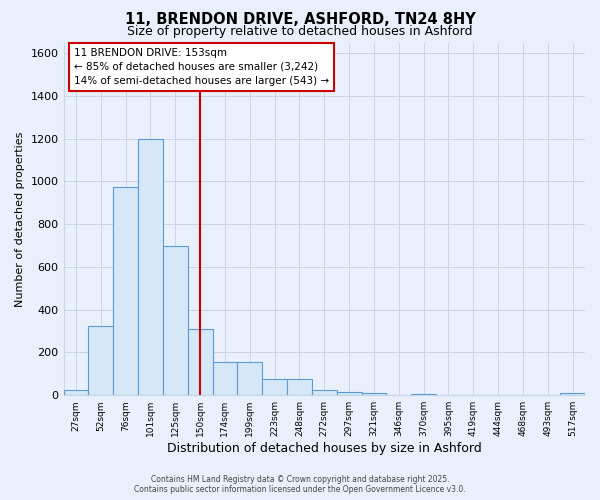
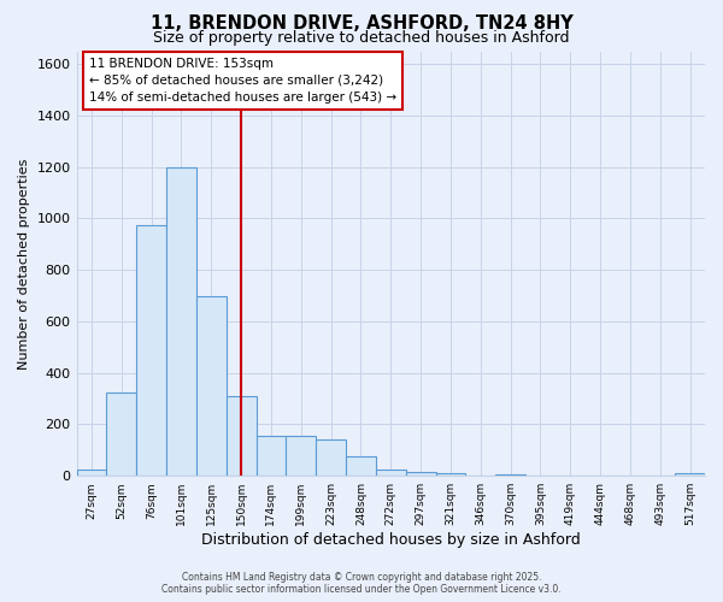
223sqm: 75 -> 140
